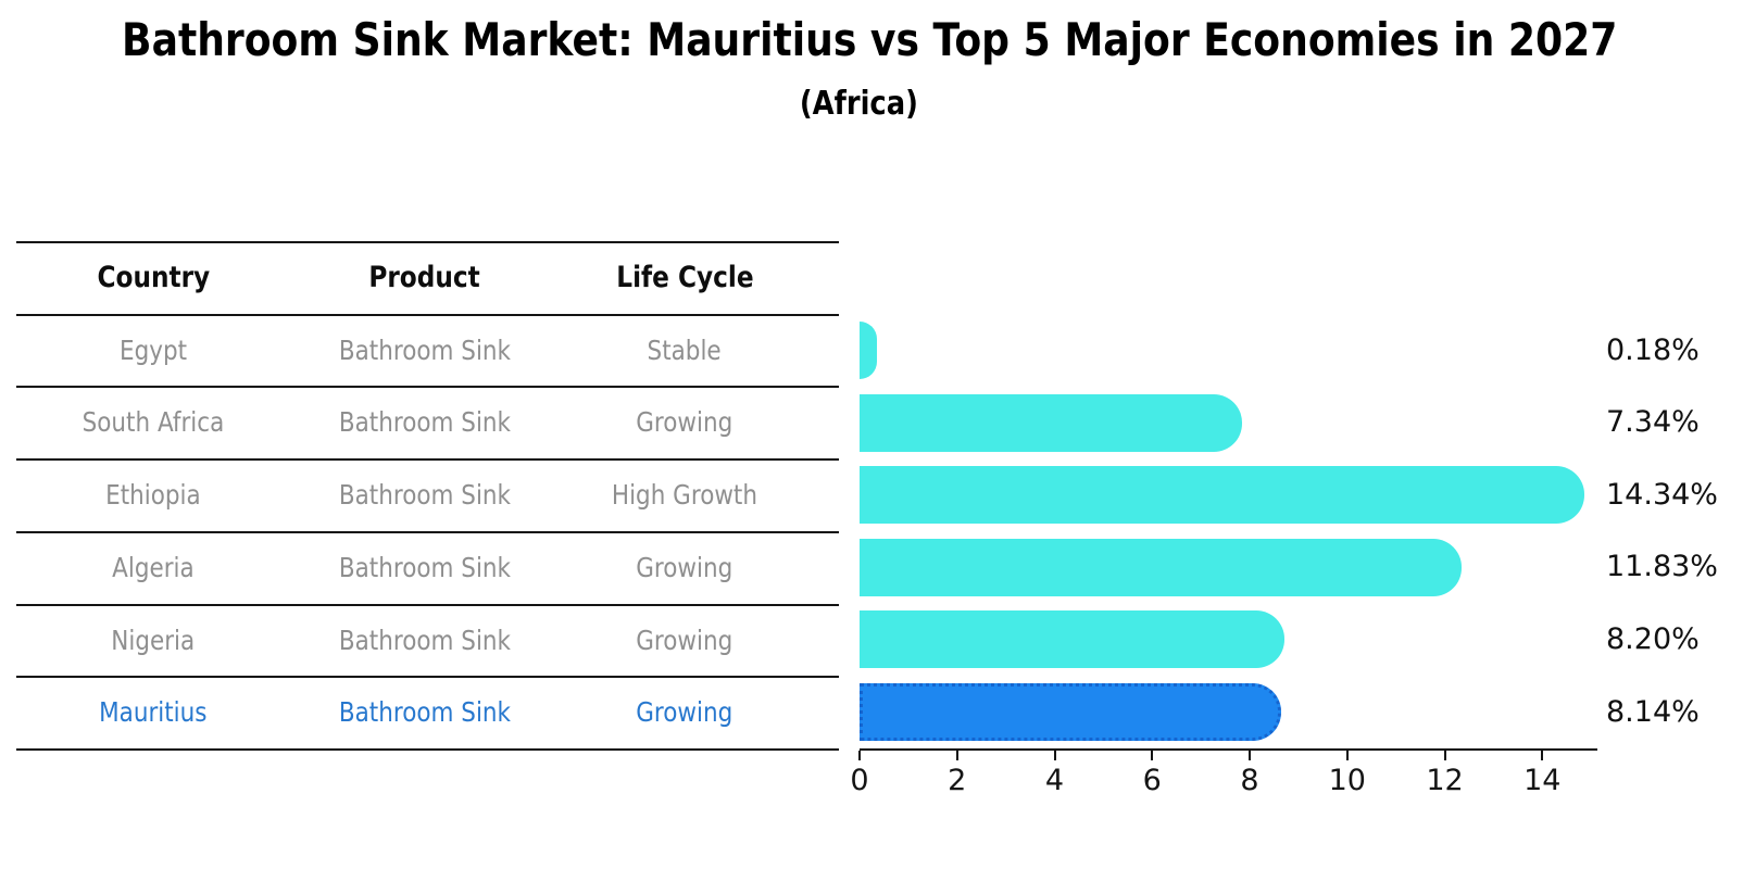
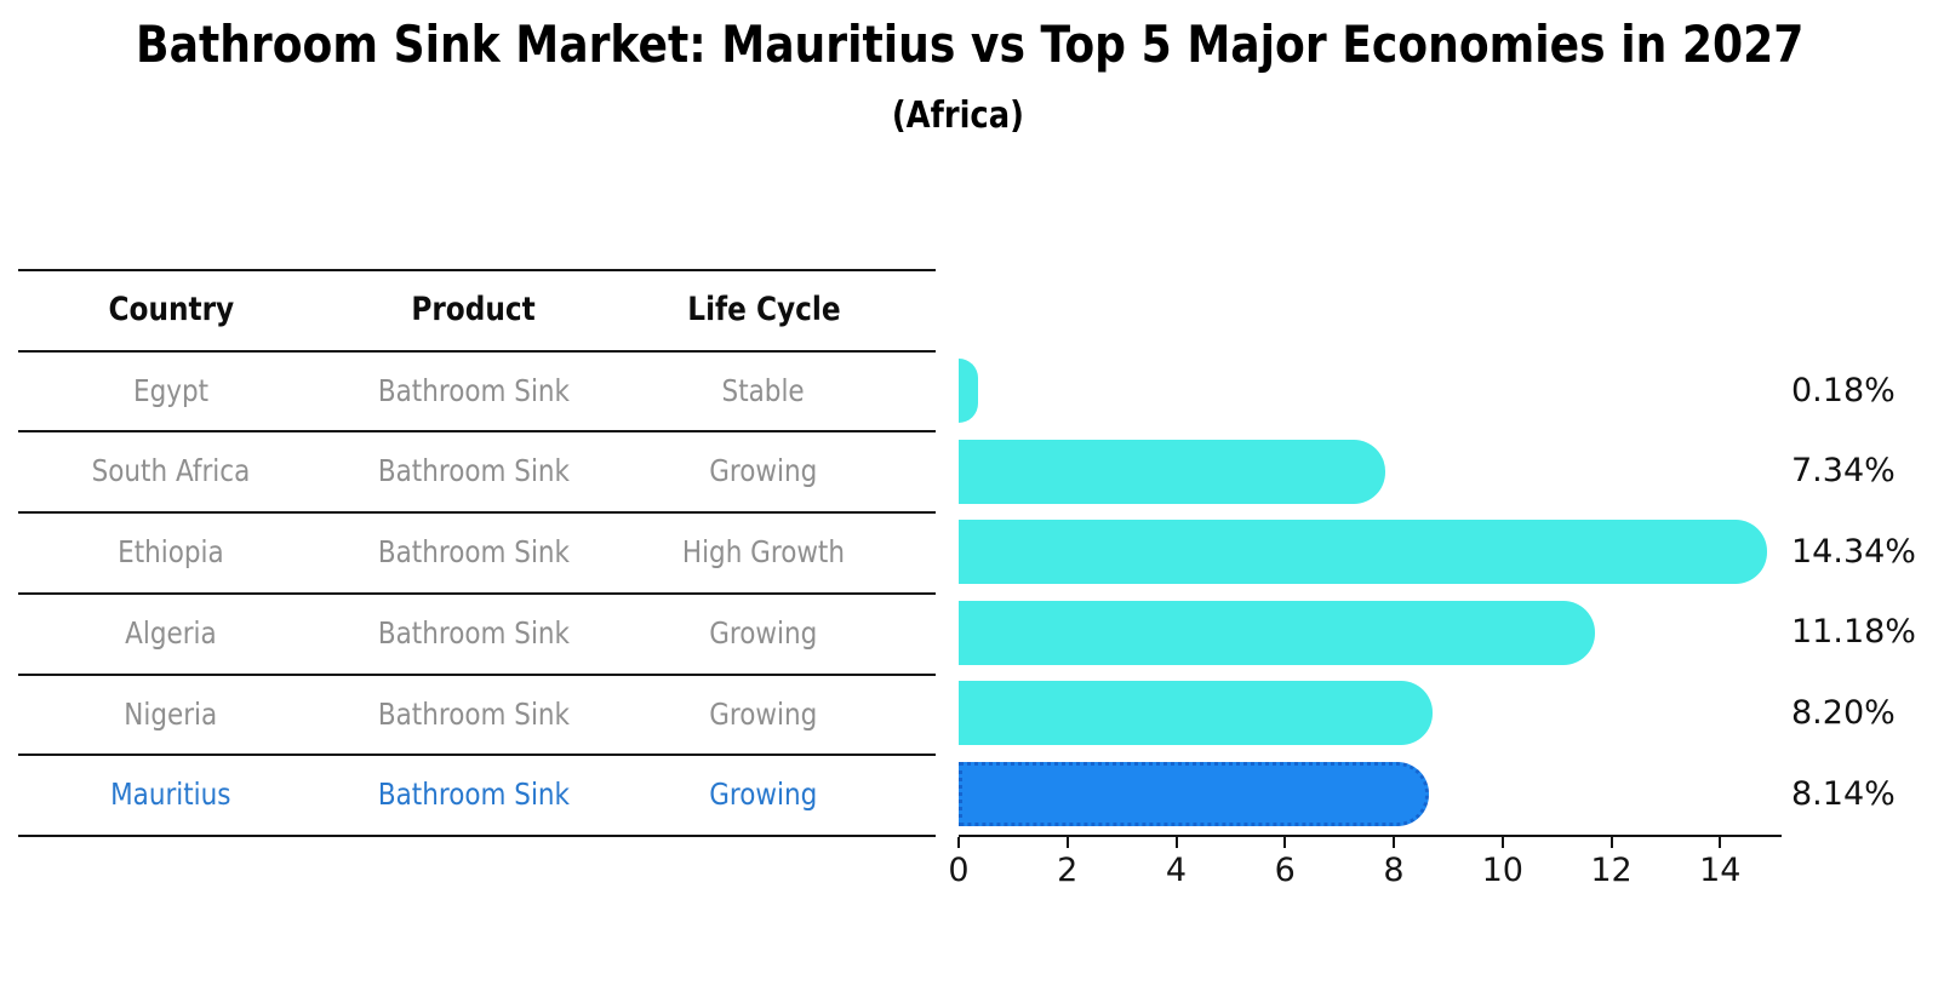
Algeria: 11.83% -> 11.18%
